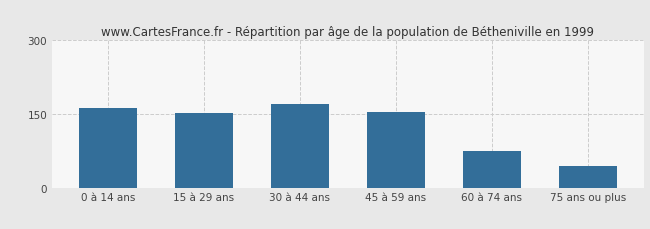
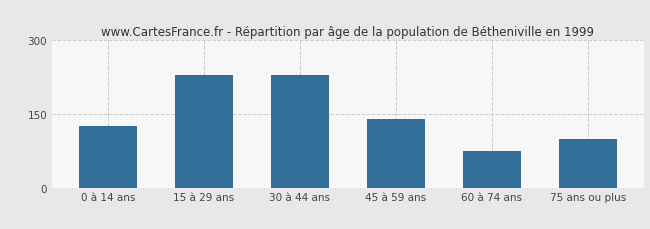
0 à 14 ans: 163 -> 125
15 à 29 ans: 152 -> 230
30 à 44 ans: 170 -> 230
45 à 59 ans: 154 -> 140
75 ans ou plus: 45 -> 100
